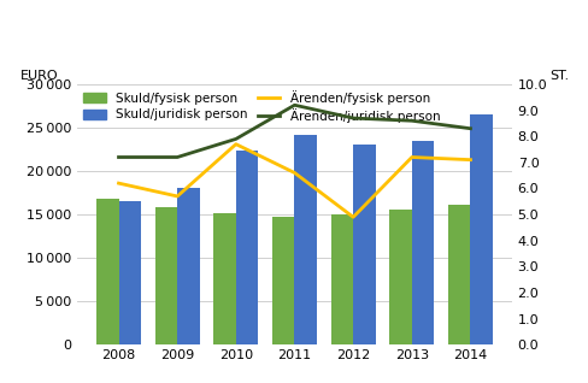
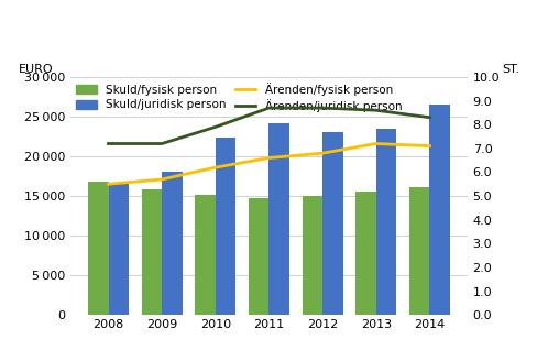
Ärenden/fysisk person/2008: 6.2 -> 5.5
Ärenden/fysisk person/2010: 7.7 -> 6.2
Ärenden/juridisk person/2011: 9.2 -> 8.7
Ärenden/fysisk person/2012: 4.9 -> 6.8
